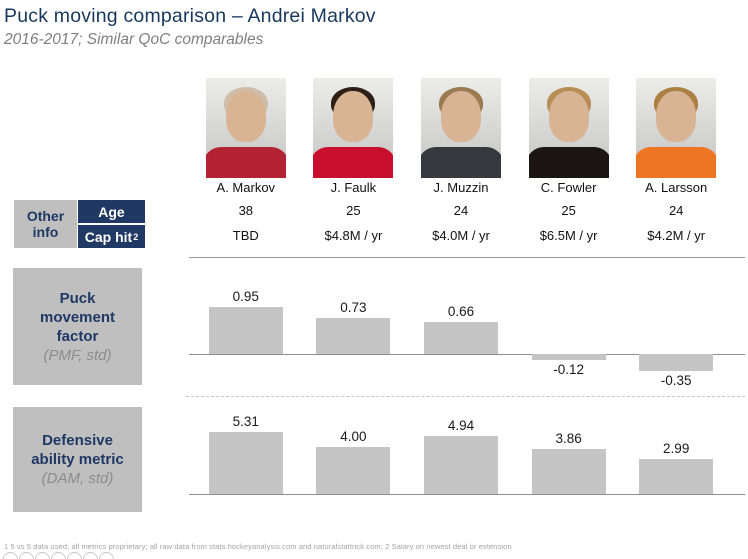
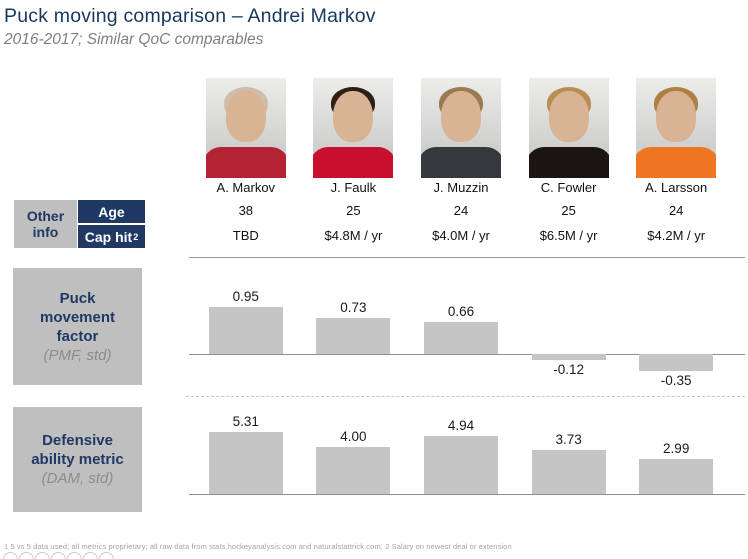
Defensive ability metric (DAM, std)/C. Fowler: 3.86 -> 3.73
